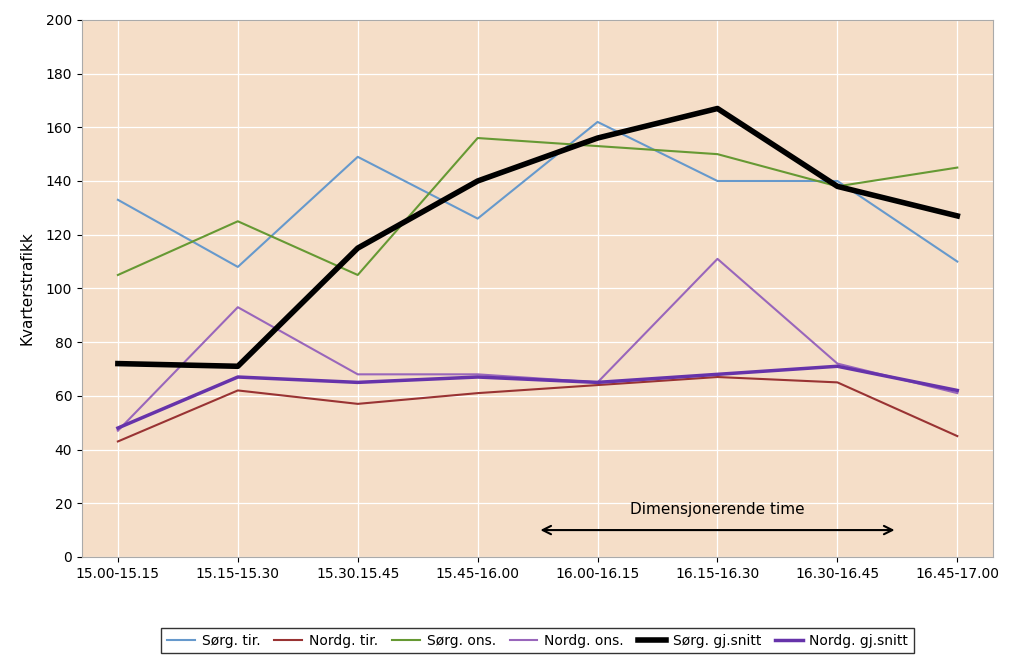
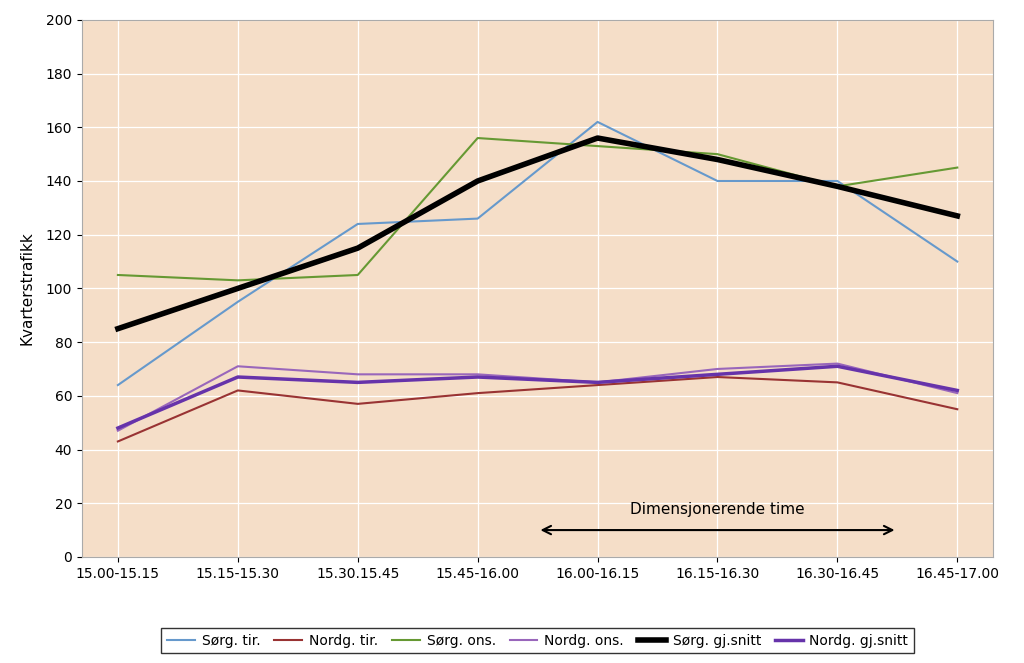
Sørg. tir./15.00-15.15: 133 -> 64
Sørg. gj.snitt/15.00-15.15: 72 -> 85
Sørg. tir./15.15-15.30: 108 -> 95
Sørg. ons./15.15-15.30: 125 -> 103
Nordg. ons./15.15-15.30: 93 -> 71
Sørg. gj.snitt/15.15-15.30: 71 -> 100
Sørg. tir./15.30.15.45: 149 -> 124
Nordg. ons./16.15-16.30: 111 -> 70
Sørg. gj.snitt/16.15-16.30: 167 -> 148
Nordg. tir./16.45-17.00: 45 -> 55
